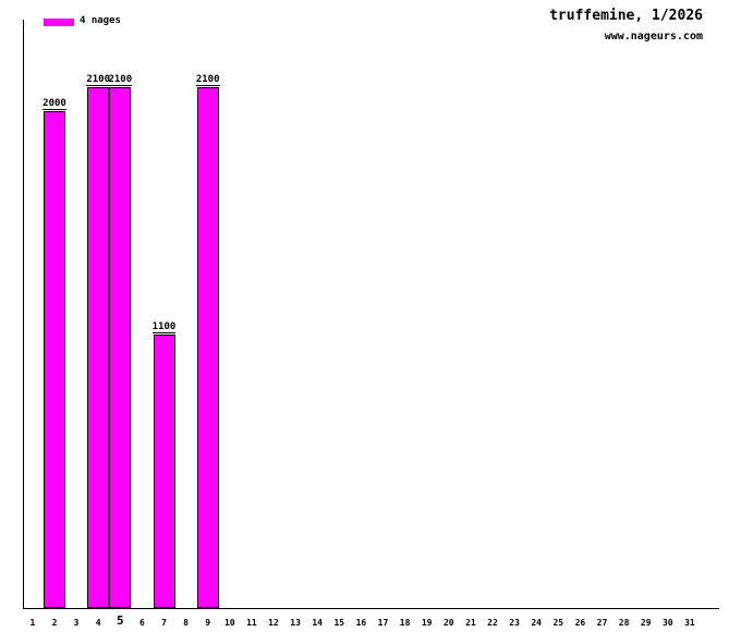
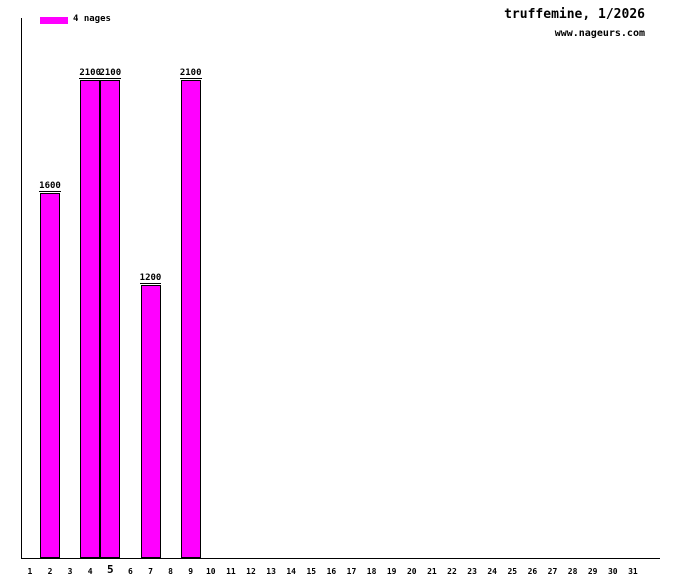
2: 2000 -> 1600
7: 1100 -> 1200
